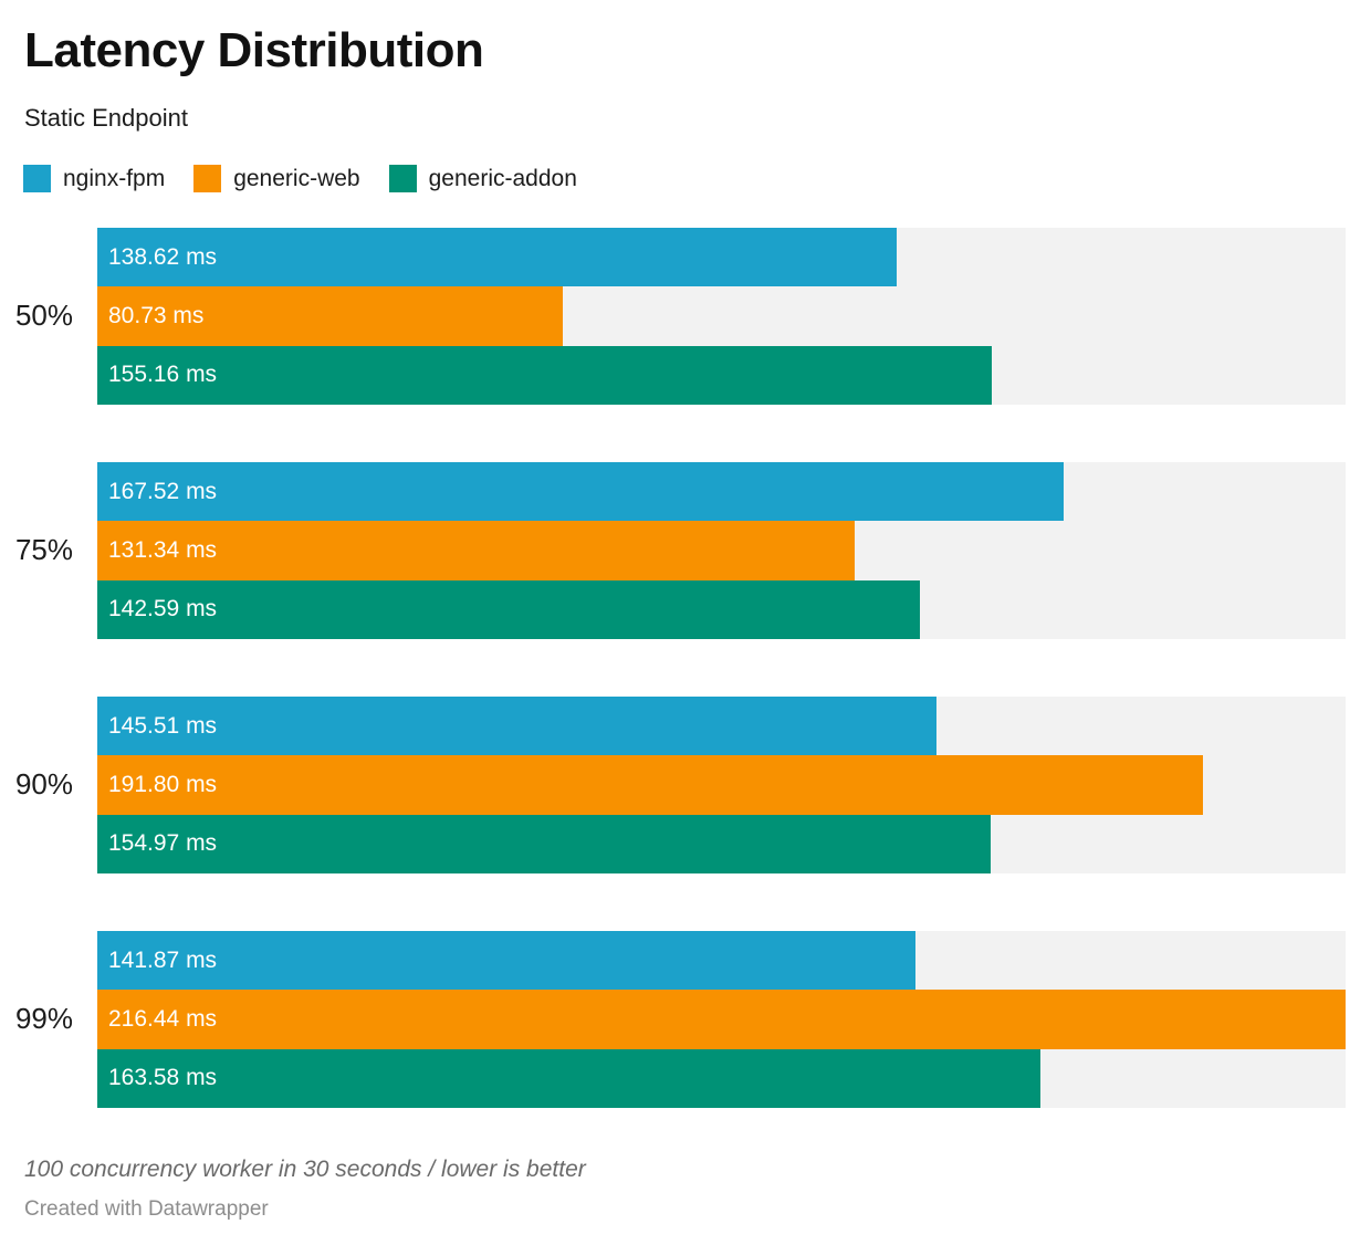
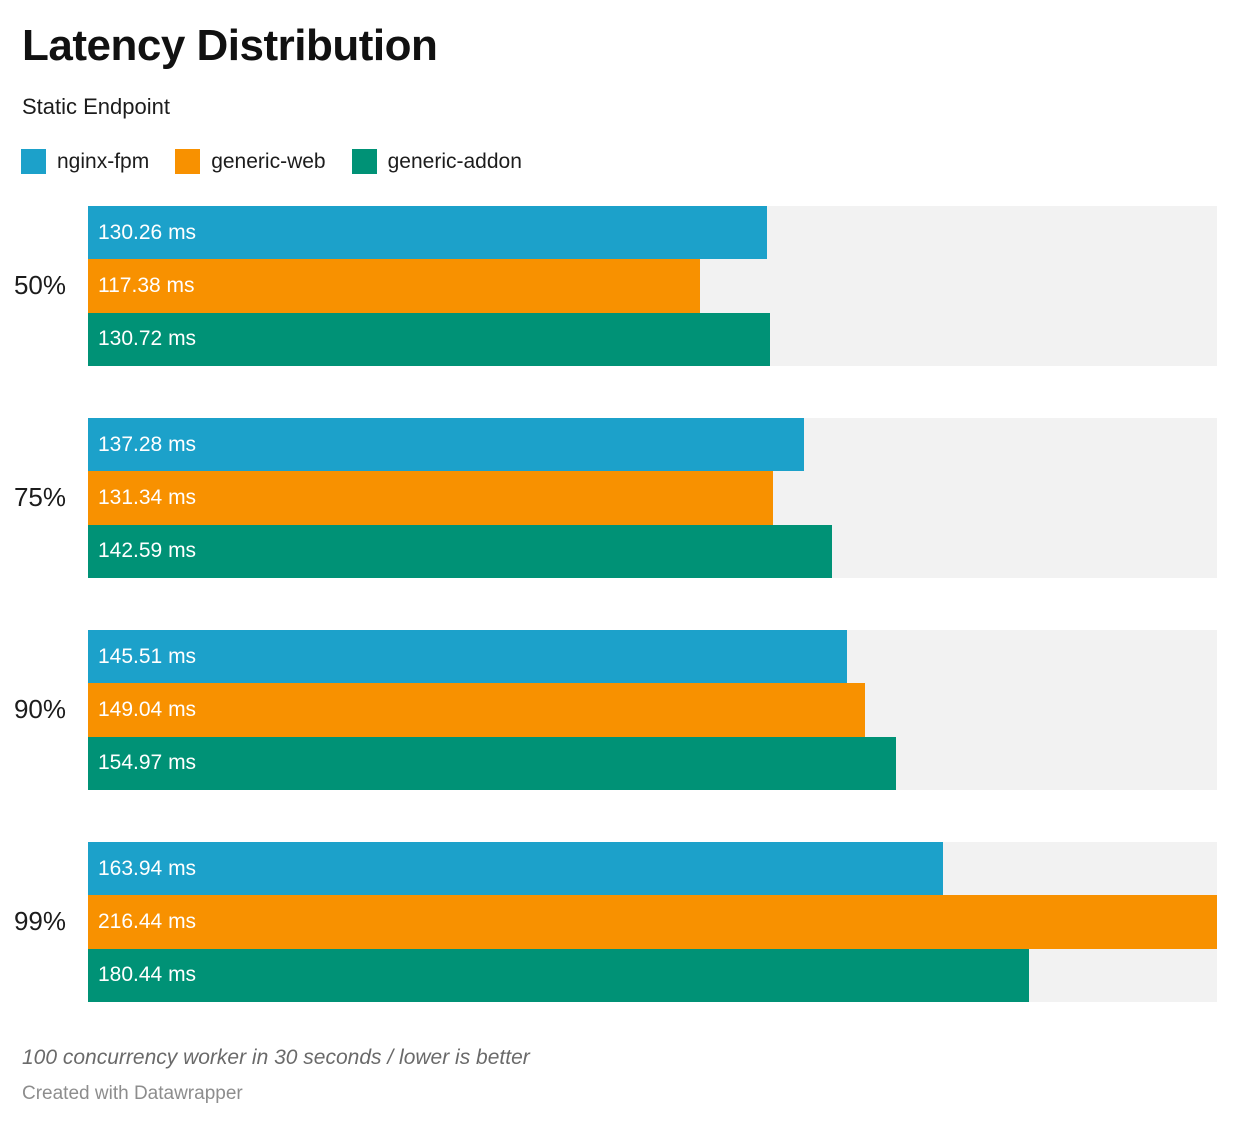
nginx-fpm/50%: 138.62 -> 130.26
generic-web/50%: 80.73 -> 117.38
generic-addon/50%: 155.16 -> 130.72
nginx-fpm/75%: 167.52 -> 137.28
generic-web/90%: 191.80 -> 149.04
nginx-fpm/99%: 141.87 -> 163.94
generic-addon/99%: 163.58 -> 180.44
